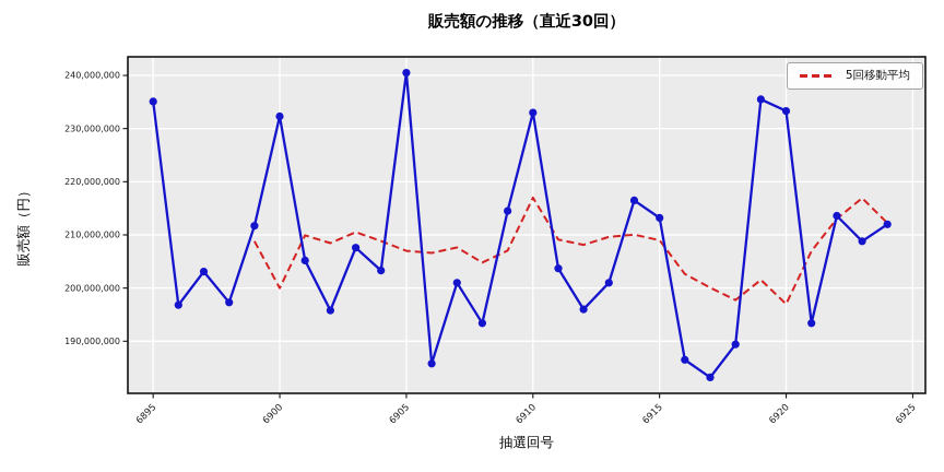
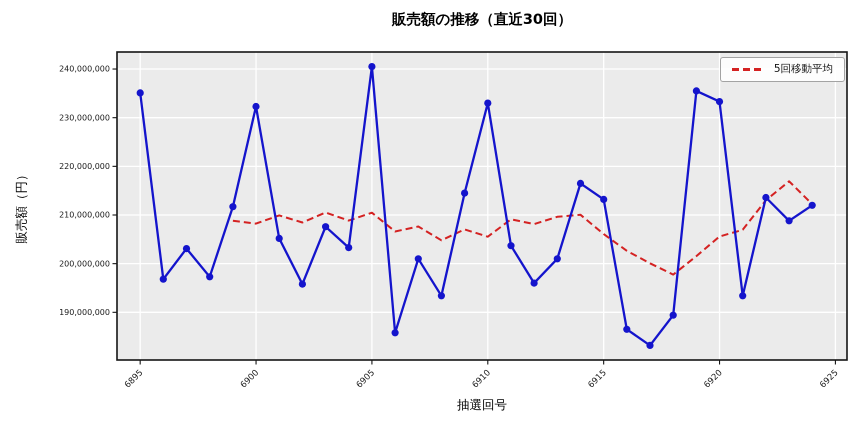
5回移動平均/6900: 200000000 -> 208000000
5回移動平均/6905: 207000000 -> 210000000
5回移動平均/6910: 217000000 -> 206000000
5回移動平均/6915: 209000000 -> 206000000
5回移動平均/6920: 197000000 -> 206000000
